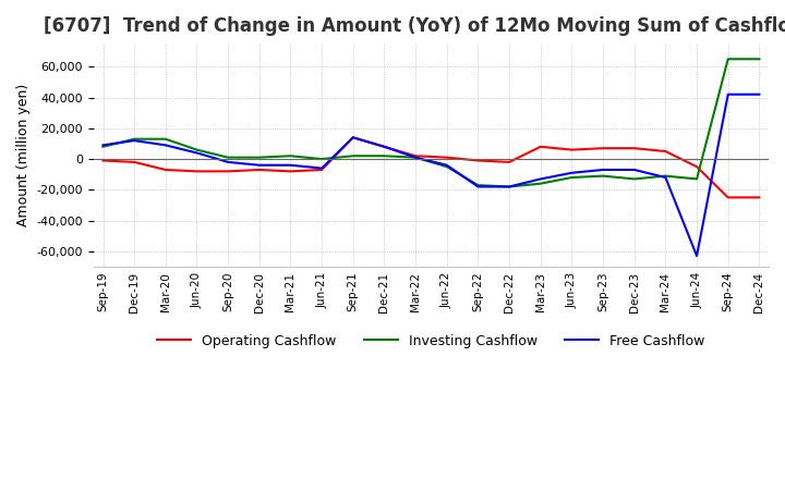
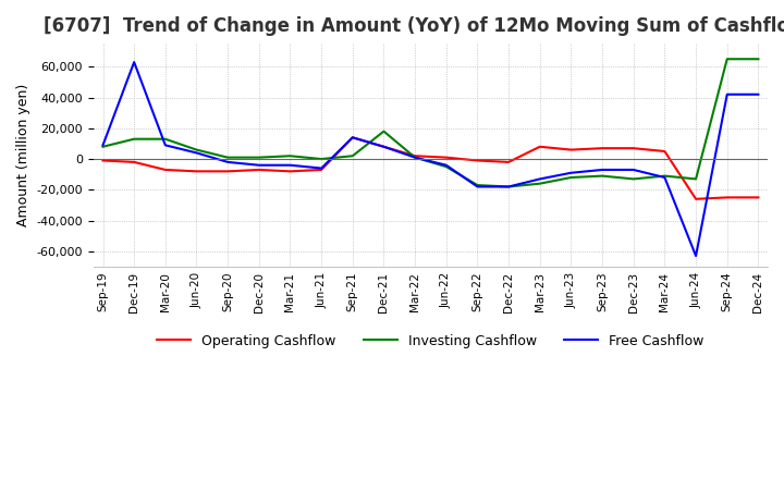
Free Cashflow/Dec-19: 12,000 -> 63,000
Investing Cashflow/Dec-21: 2,000 -> 18,000
Operating Cashflow/Jun-24: -5,000 -> -26,000
